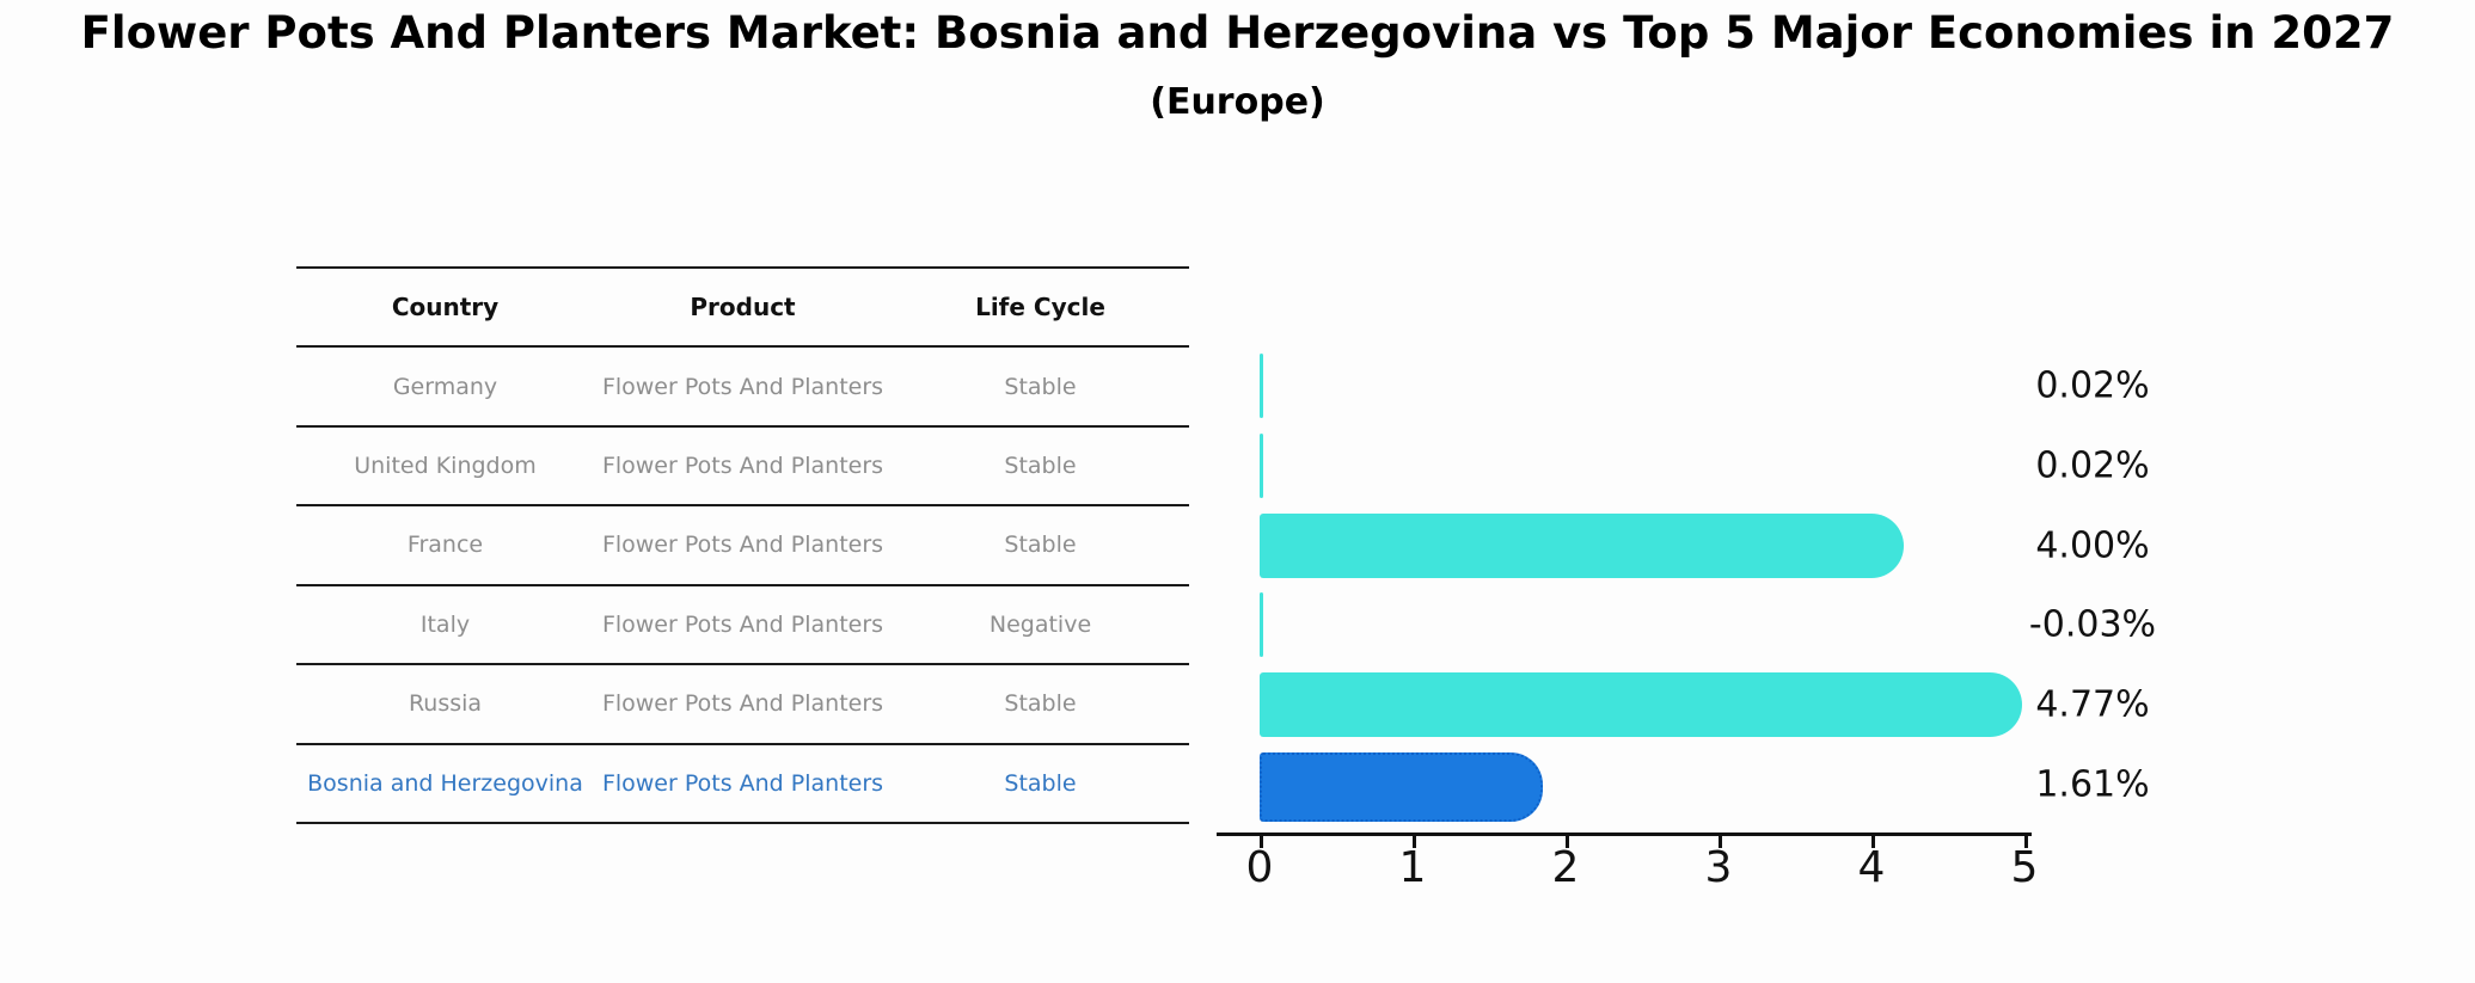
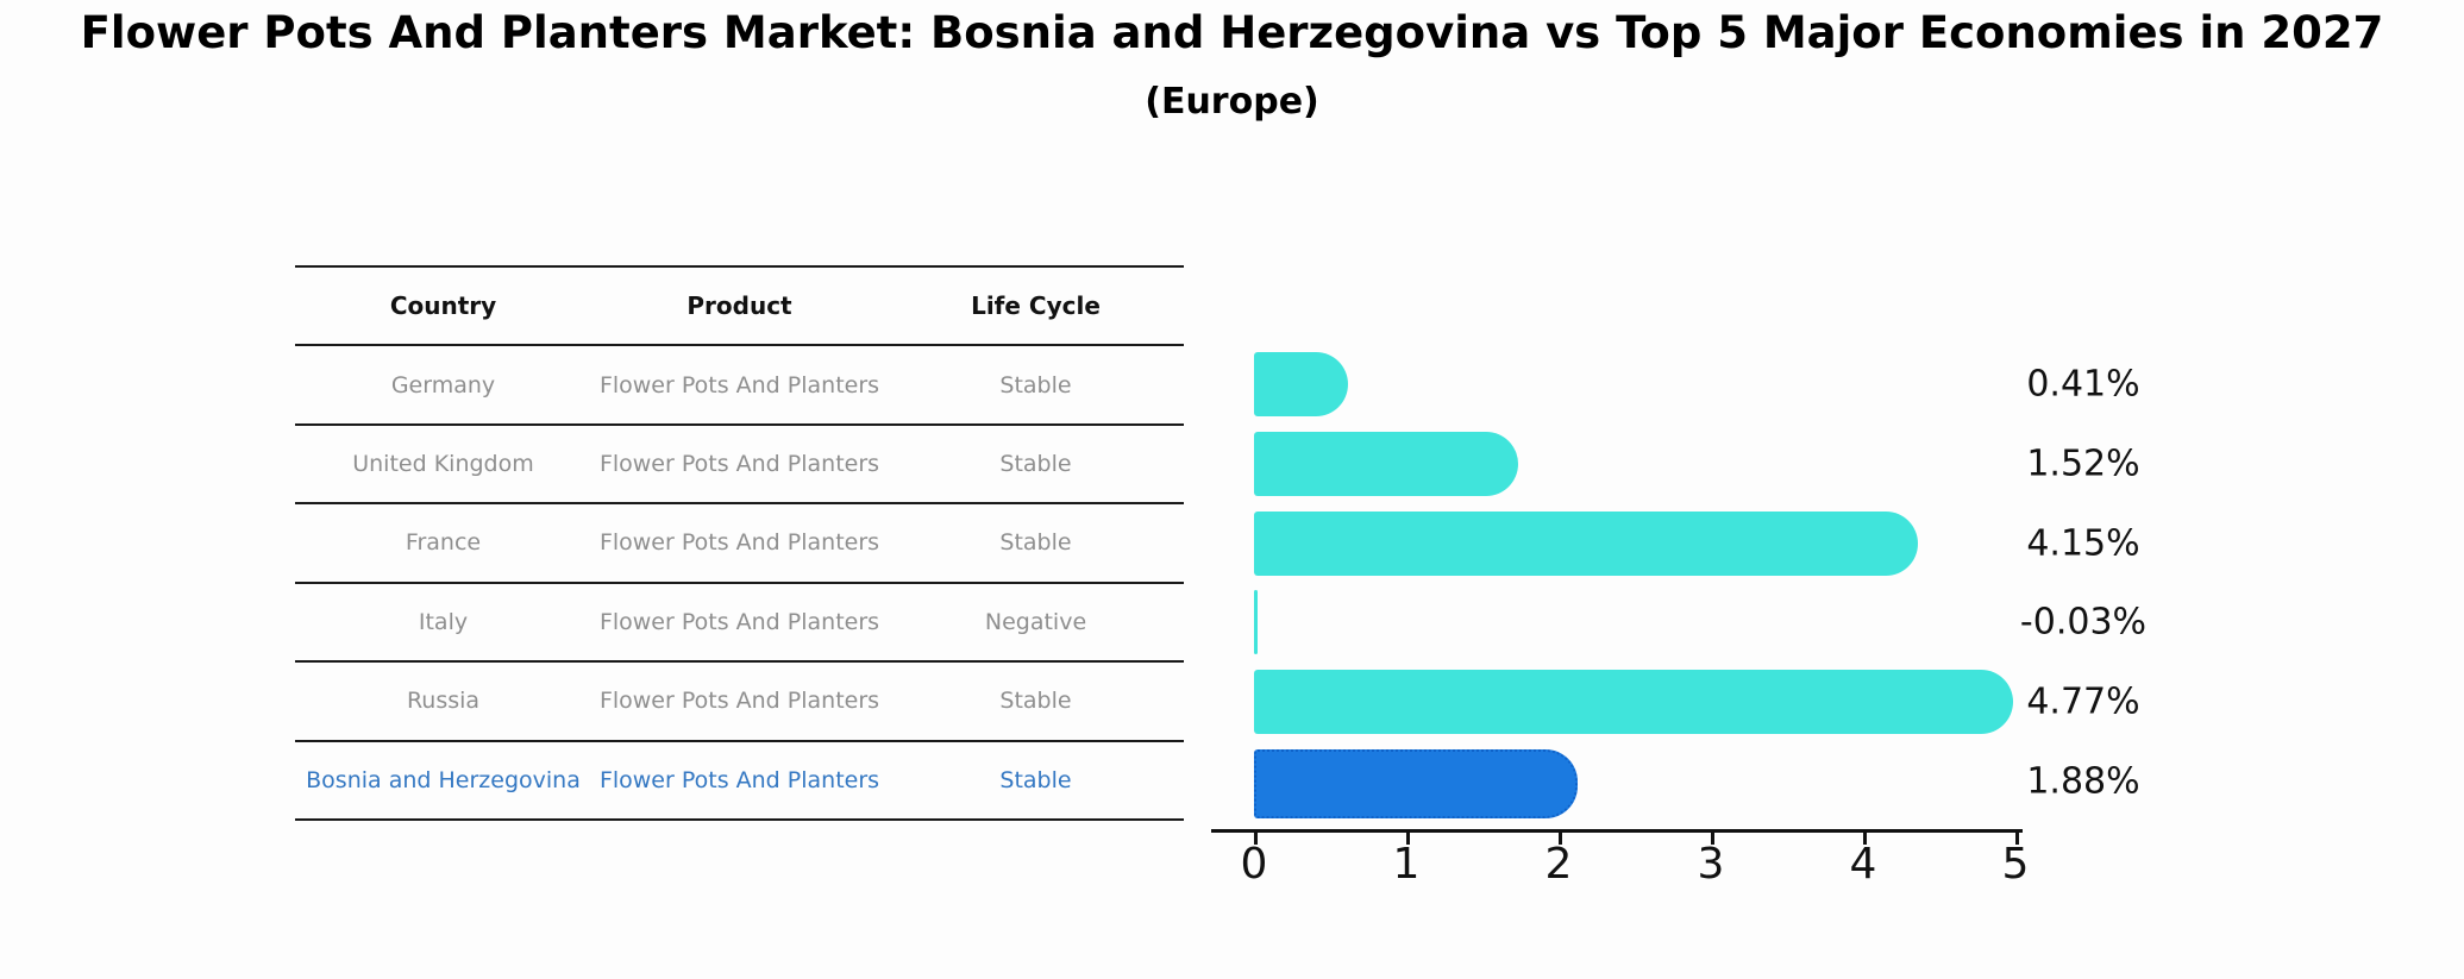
Germany: 0.02% -> 0.41%
United Kingdom: 0.02% -> 1.52%
France: 4.00% -> 4.15%
Bosnia and Herzegovina: 1.61% -> 1.88%
